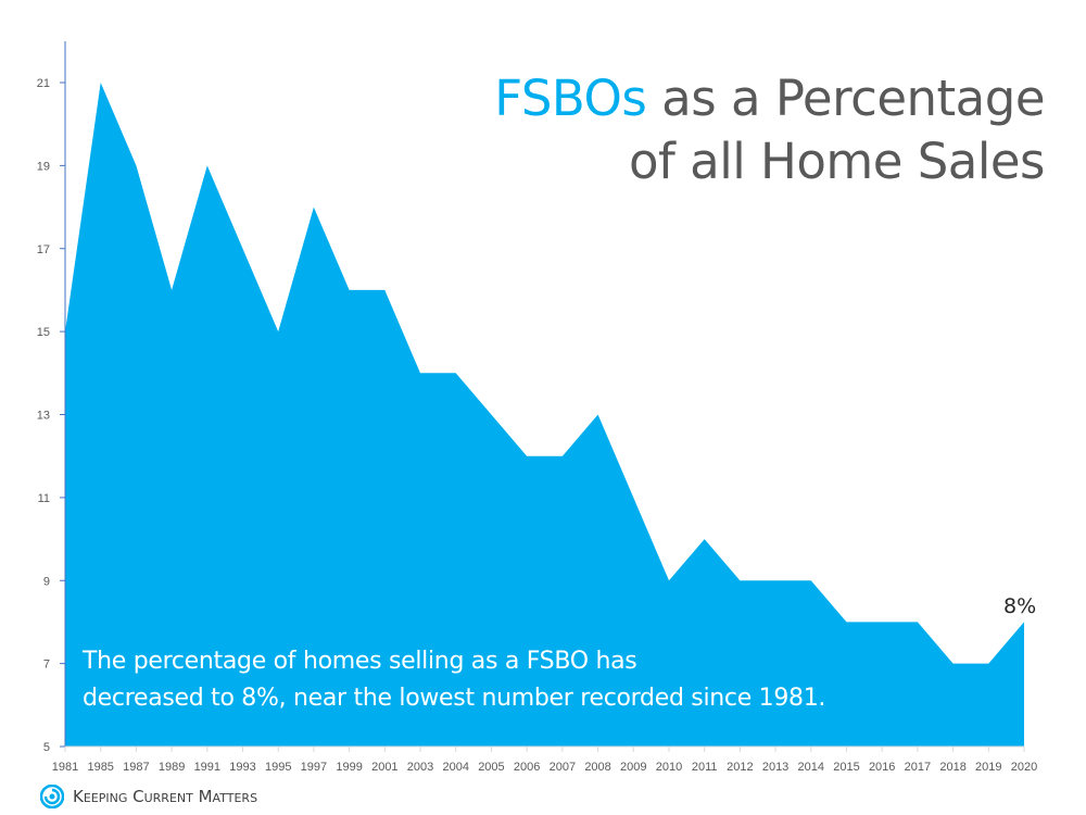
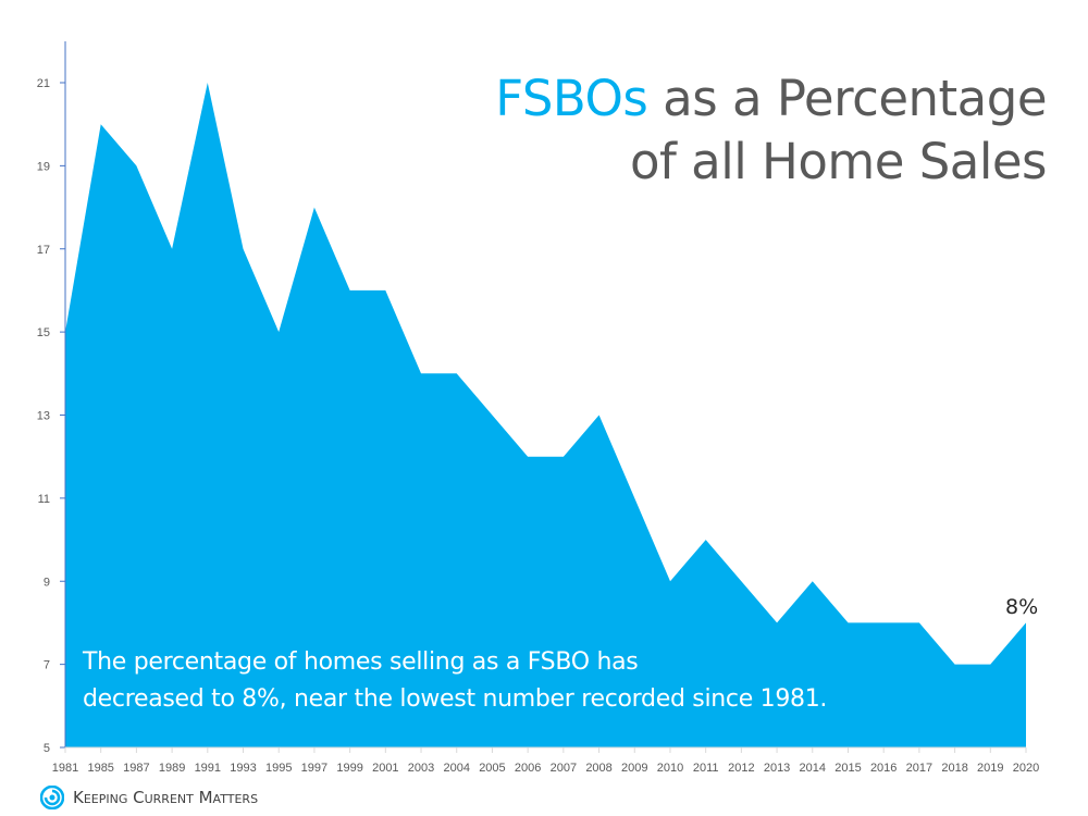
1985: 21 -> 20
1989: 16 -> 17
1991: 19 -> 21
2013: 9 -> 8
